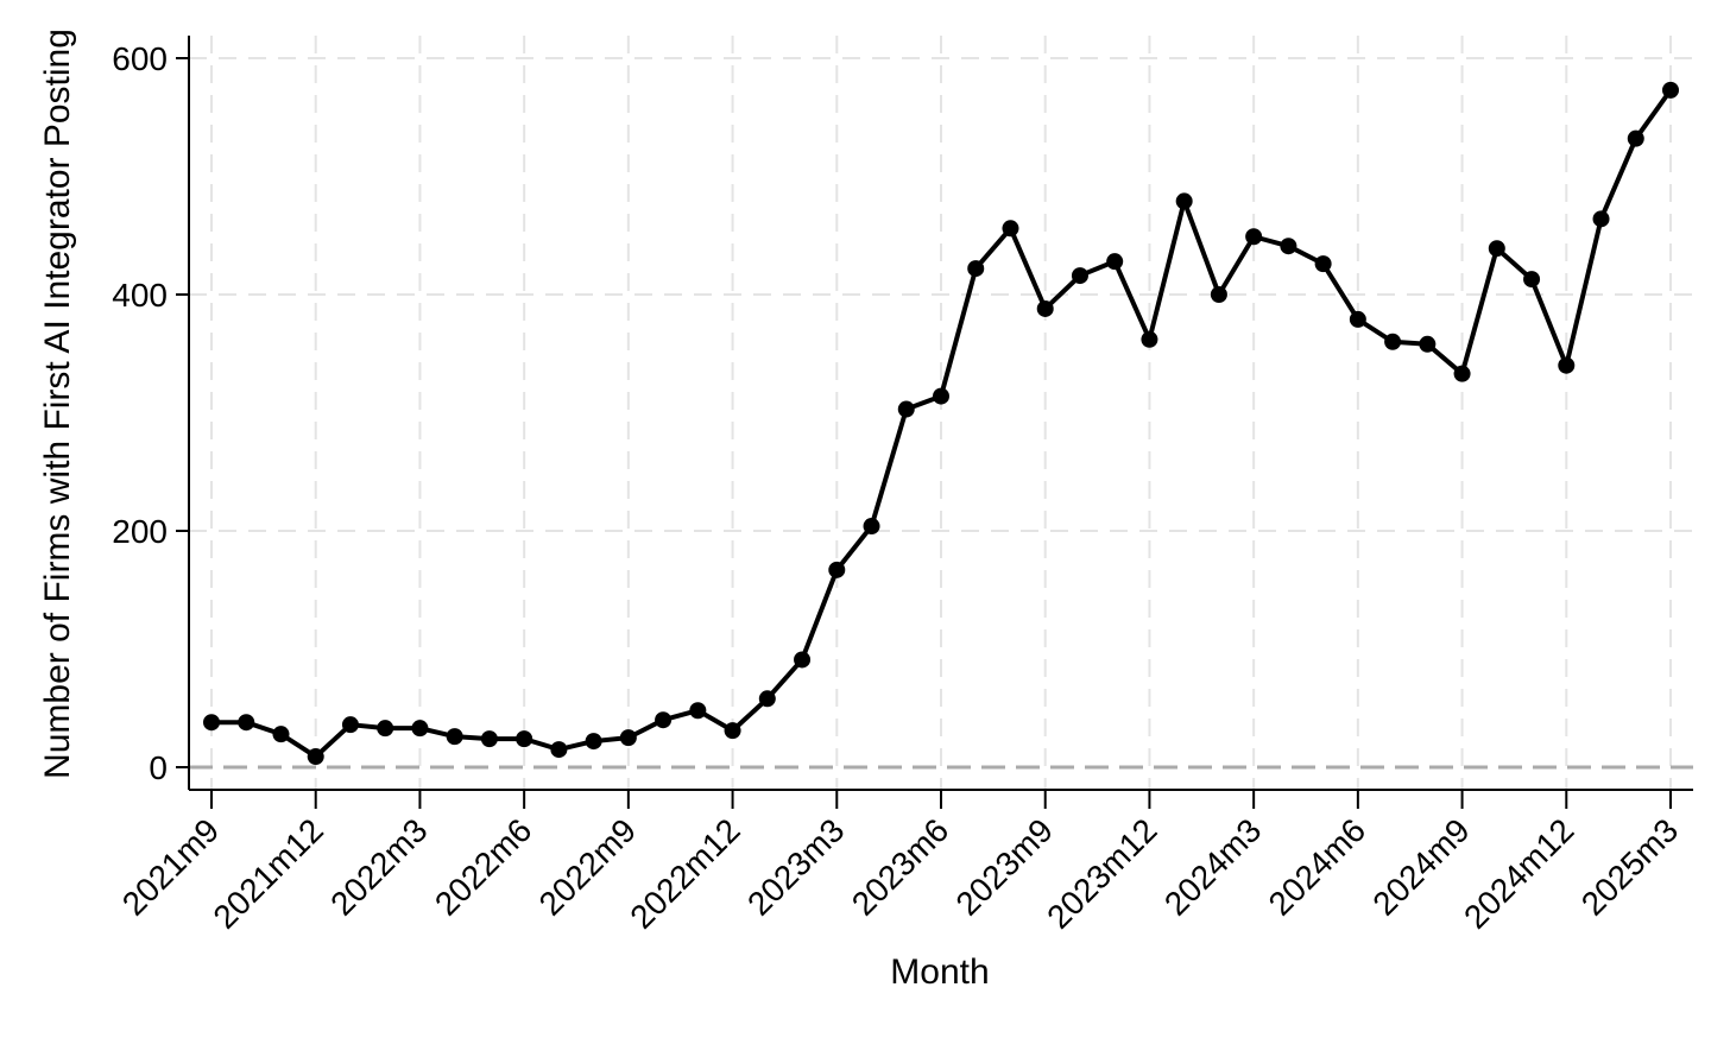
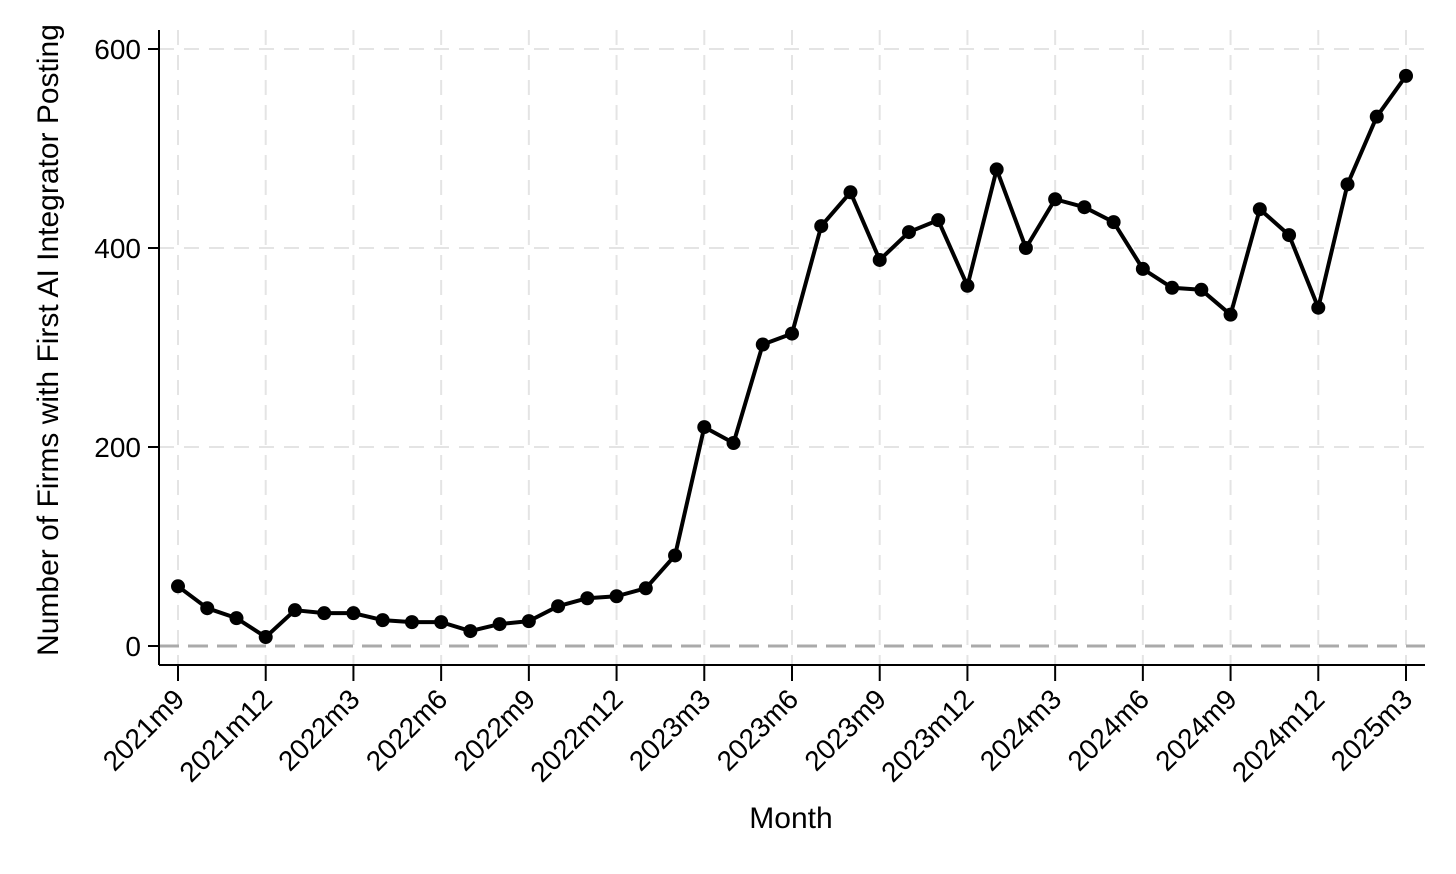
2021m9: 40 -> 60
2022m12: 30 -> 50
2023m3: 170 -> 220
